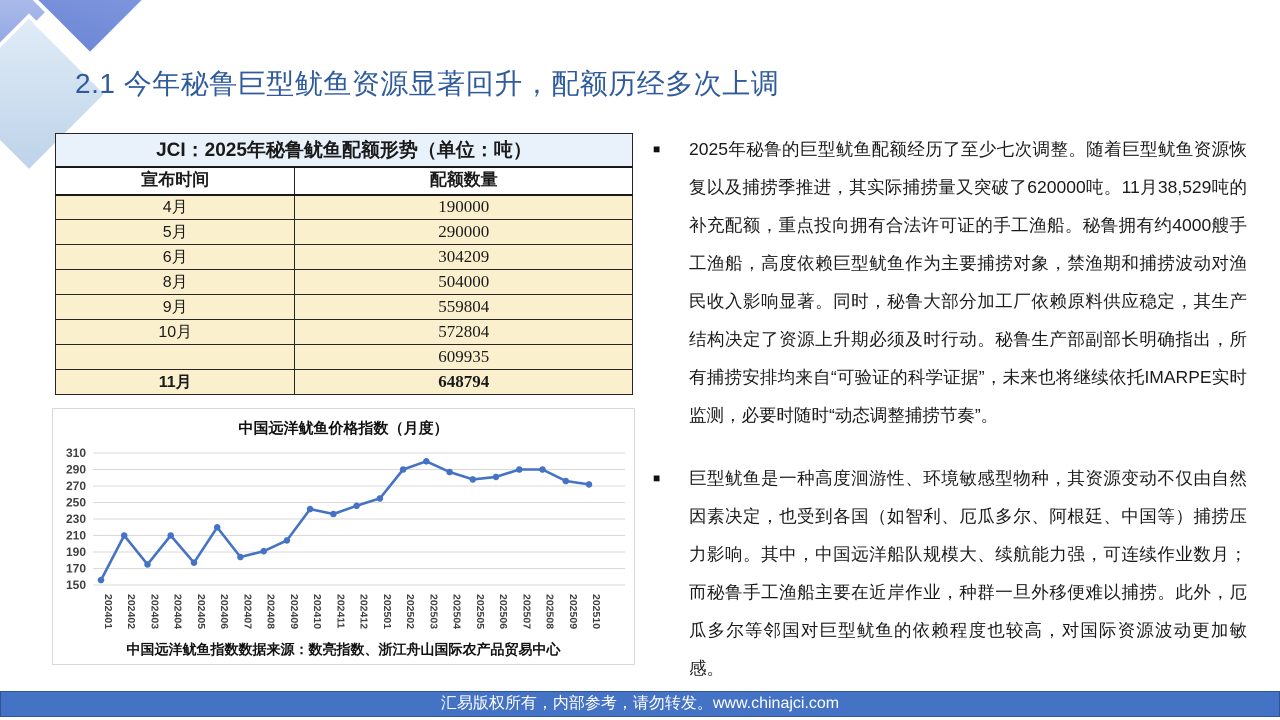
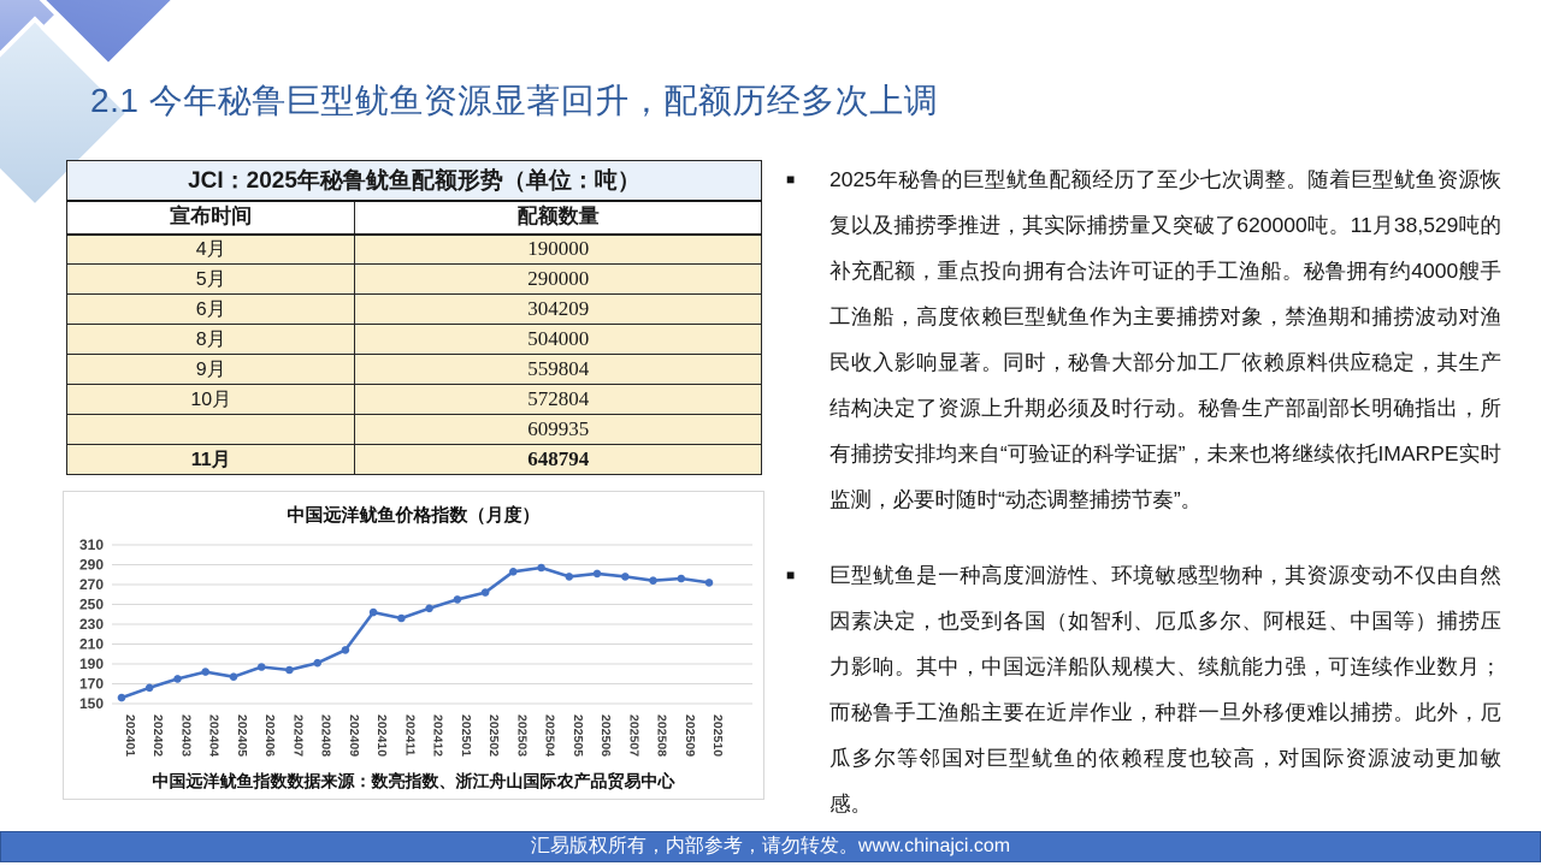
202402: 210 -> 170
202404: 210 -> 180
202406: 220 -> 190
202502: 290 -> 260
202503: 300 -> 280
202507: 290 -> 280
202508: 290 -> 270
